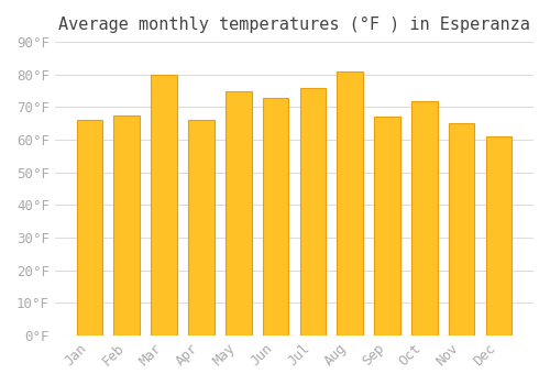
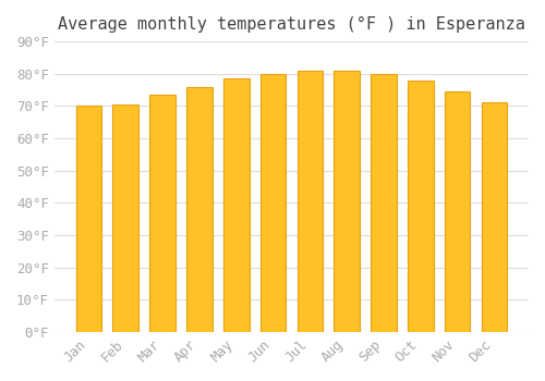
Jan: 66.0°F -> 70.0°F
Feb: 67.5°F -> 70.5°F
Mar: 80.0°F -> 73.5°F
Apr: 66.0°F -> 76.0°F
May: 75.0°F -> 78.5°F
Jun: 73.0°F -> 80.0°F
Jul: 76.0°F -> 81.0°F
Sep: 67.0°F -> 80.0°F
Oct: 72.0°F -> 78.0°F
Nov: 65.0°F -> 74.5°F
Dec: 61.0°F -> 71.0°F
